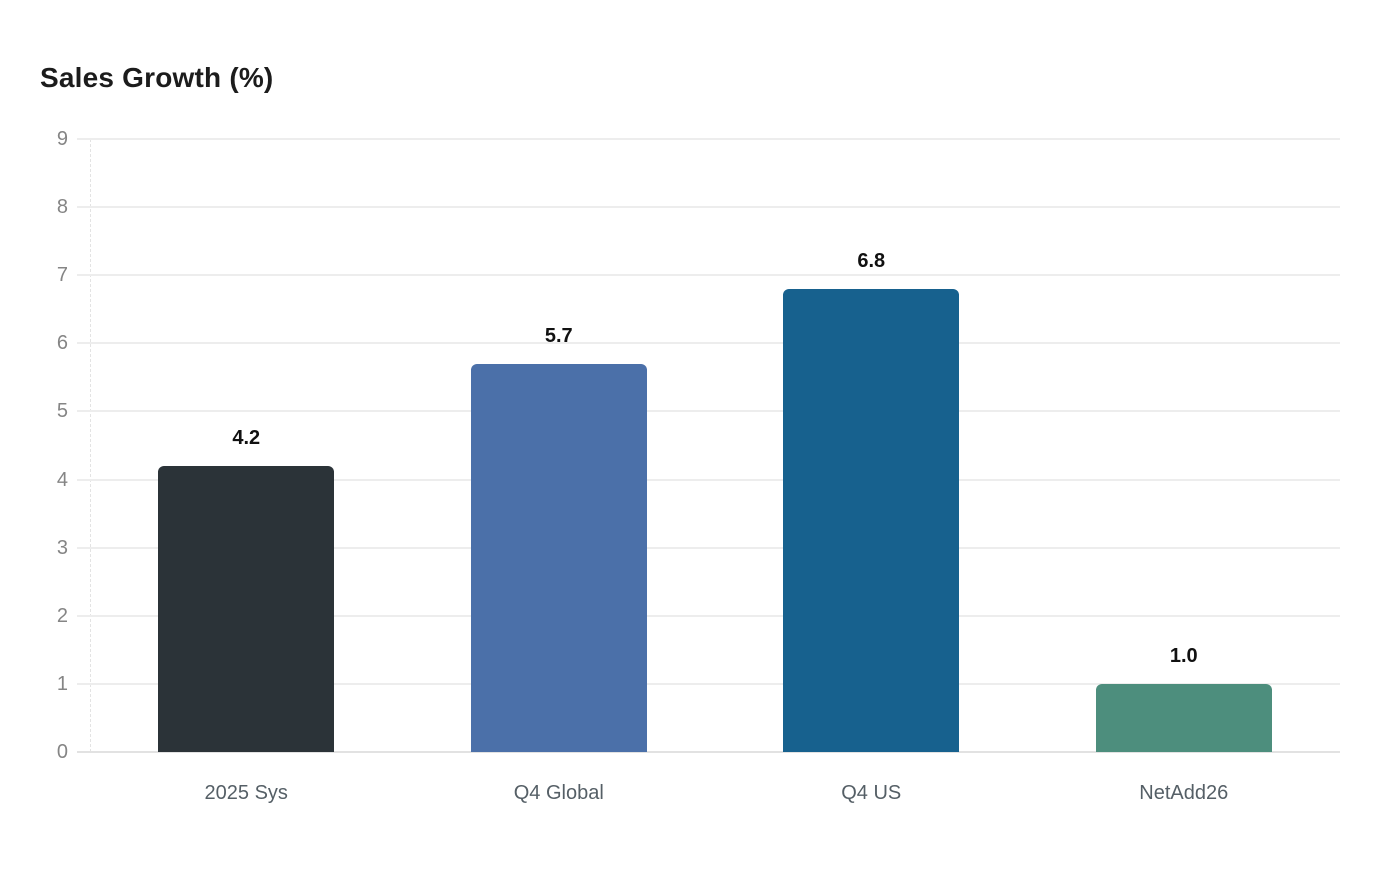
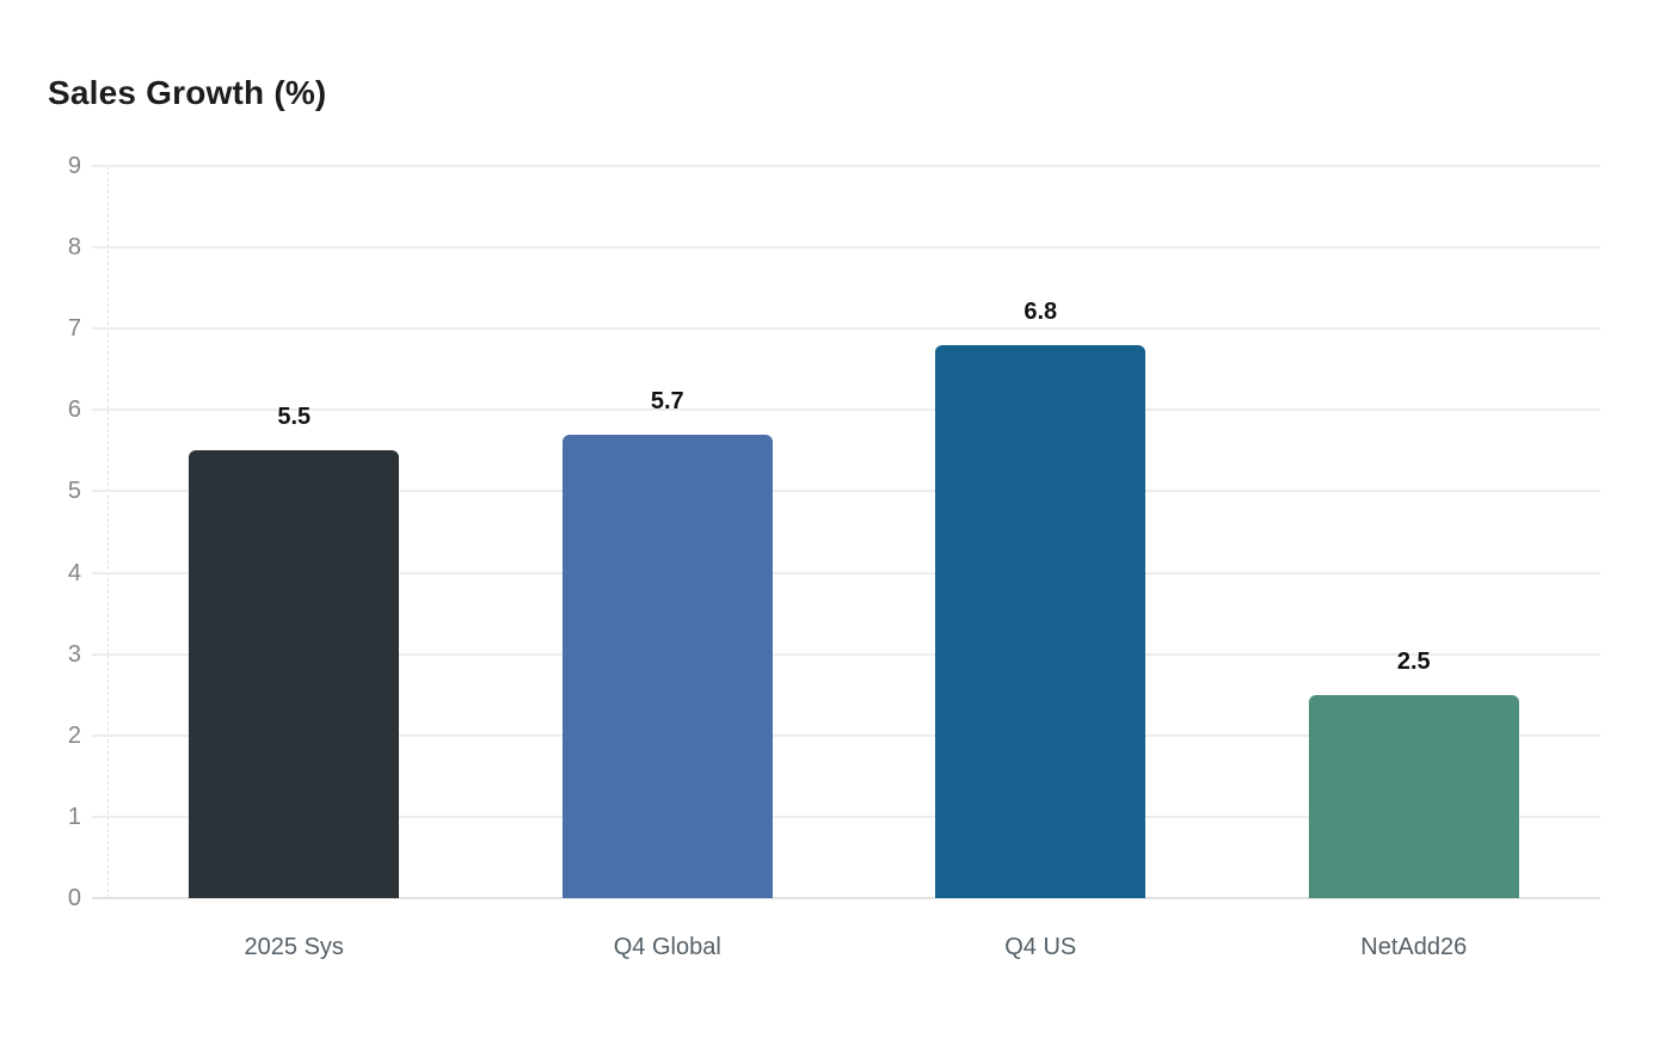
2025 Sys: 4.2 -> 5.5
NetAdd26: 1.0 -> 2.5
